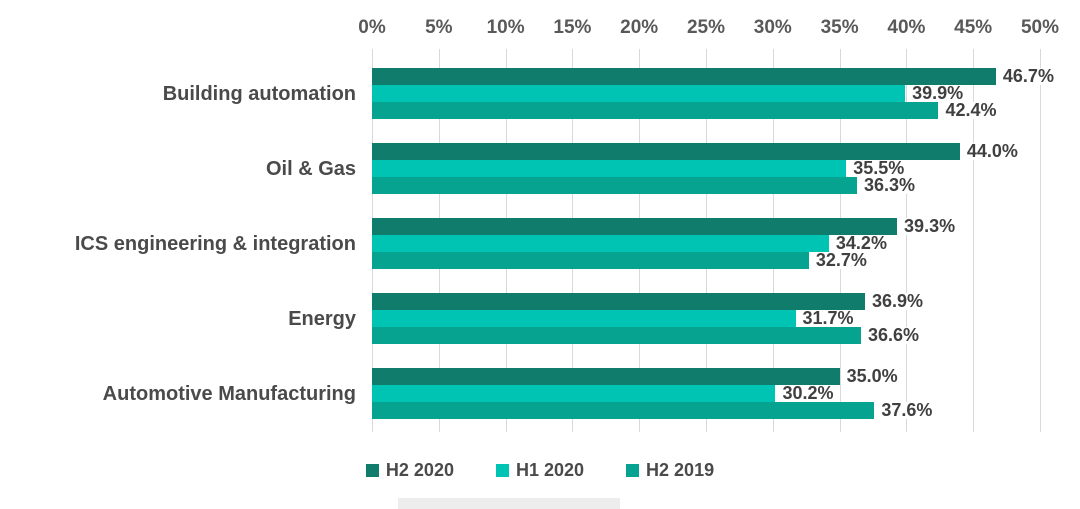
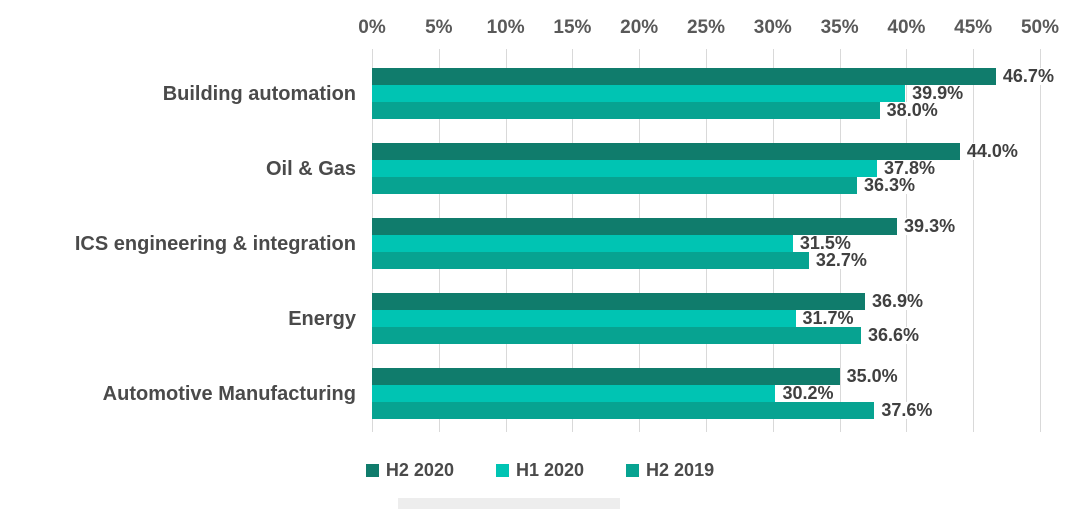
H2 2019/Building automation: 42.4% -> 38.0%
H1 2020/Oil & Gas: 35.5% -> 37.8%
H1 2020/ICS engineering & integration: 34.2% -> 31.5%
